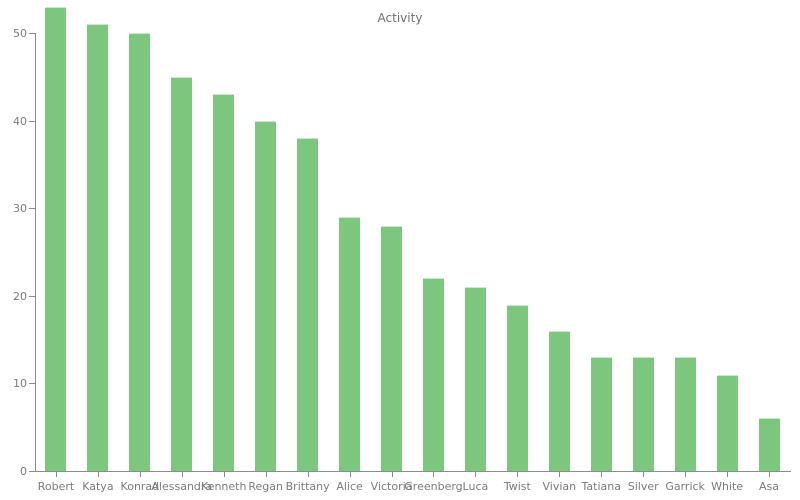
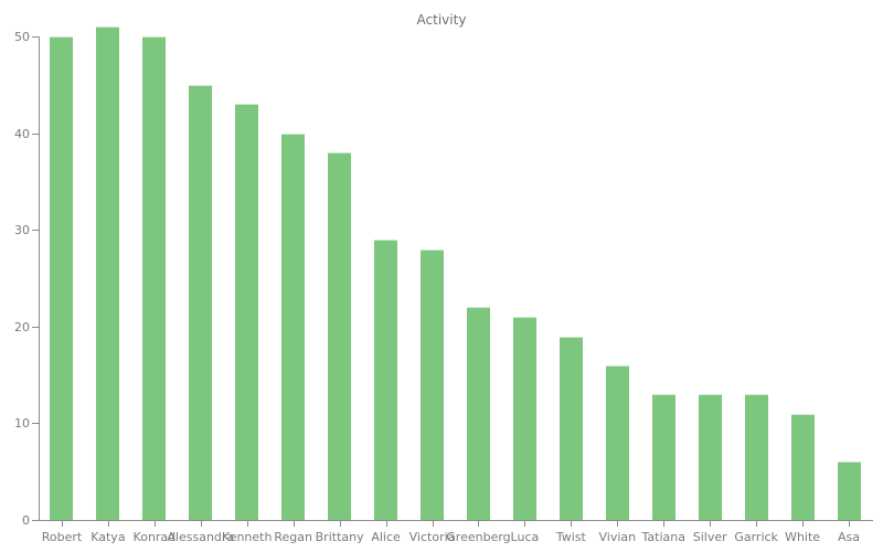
Robert: 53 -> 50
